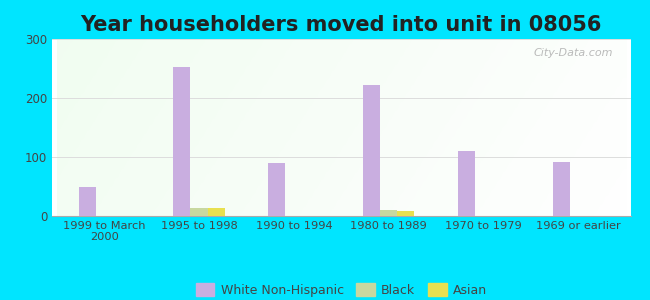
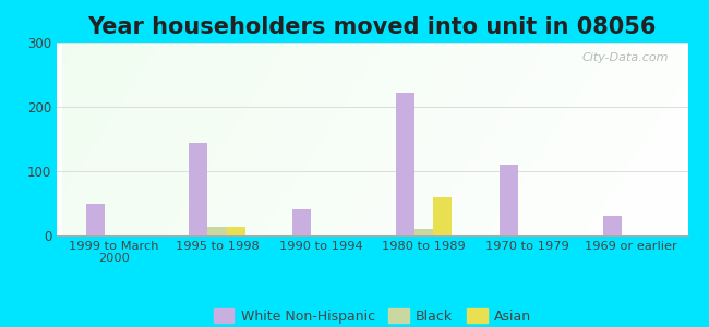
White Non-Hispanic/1995 to 1998: 252 -> 144
White Non-Hispanic/1990 to 1994: 90 -> 40
Asian/1980 to 1989: 8 -> 60
White Non-Hispanic/1969 or earlier: 92 -> 30
